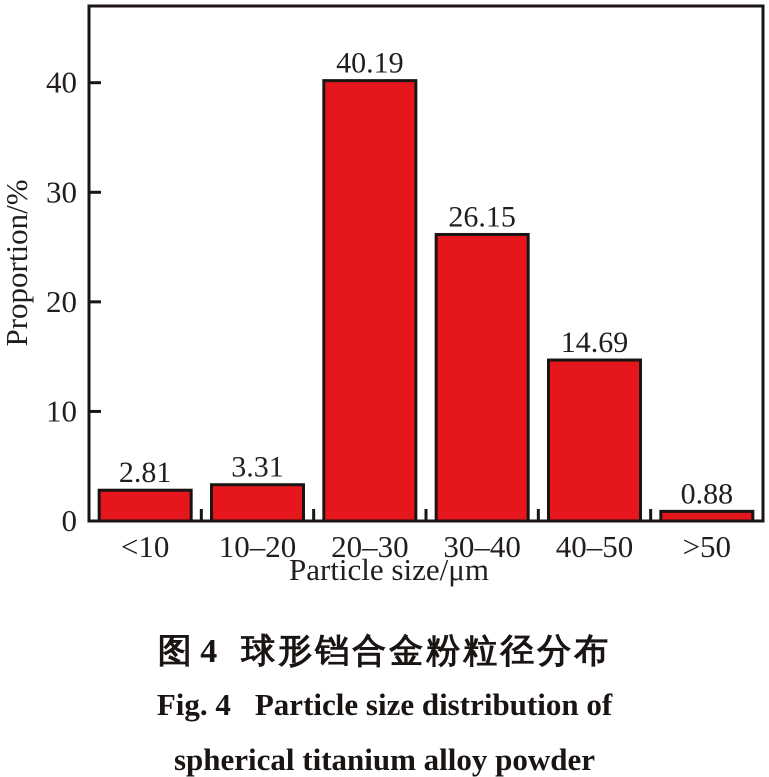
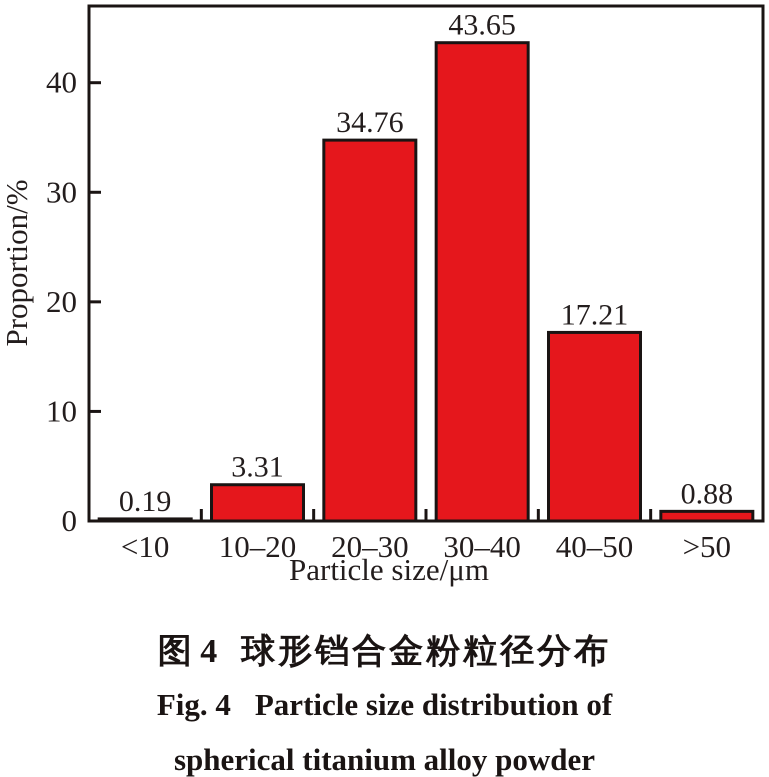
<10: 2.81 -> 0.19
20–30: 40.19 -> 34.76
30–40: 26.15 -> 43.65
40–50: 14.69 -> 17.21
